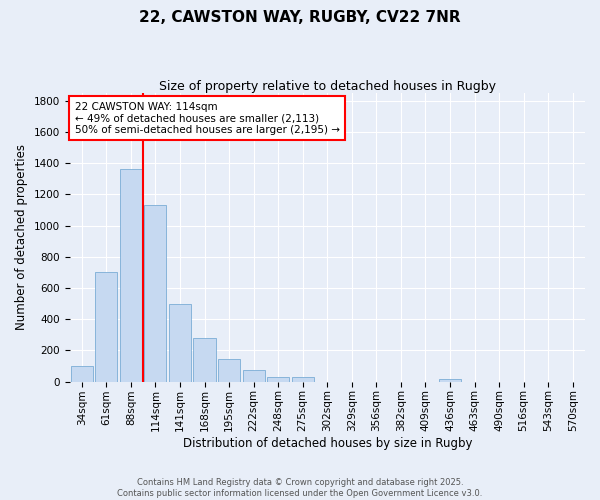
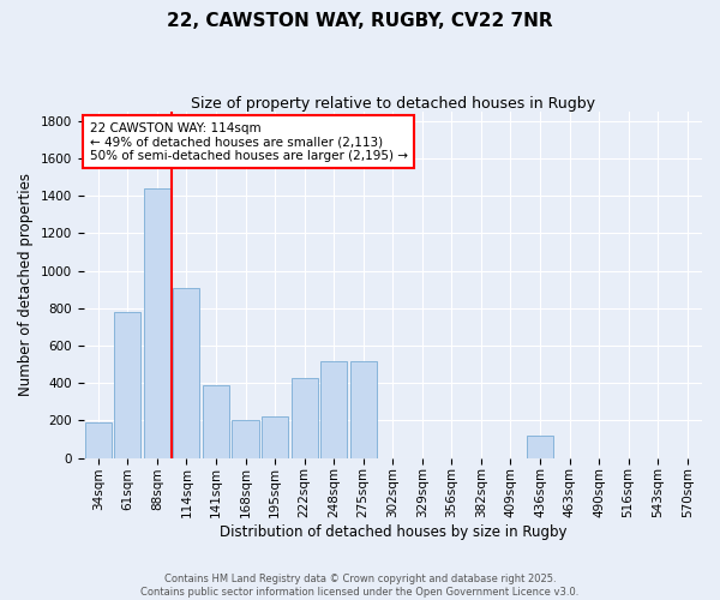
34sqm: 100 -> 190
61sqm: 700 -> 780
88sqm: 1360 -> 1440
114sqm: 1130 -> 910
141sqm: 500 -> 390
168sqm: 280 -> 200
195sqm: 140 -> 220
222sqm: 70 -> 430
248sqm: 30 -> 520
275sqm: 30 -> 520
436sqm: 20 -> 120
